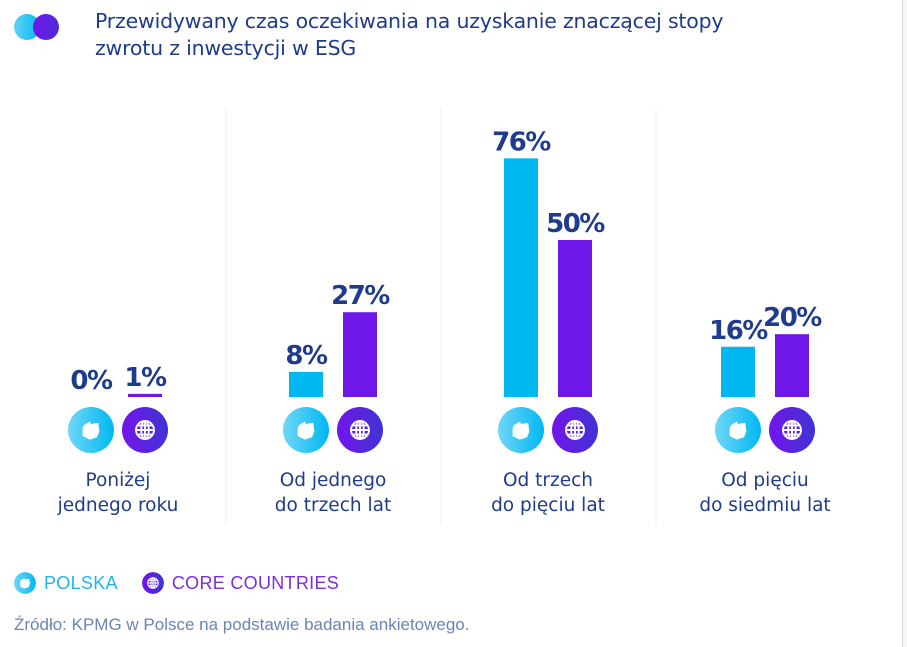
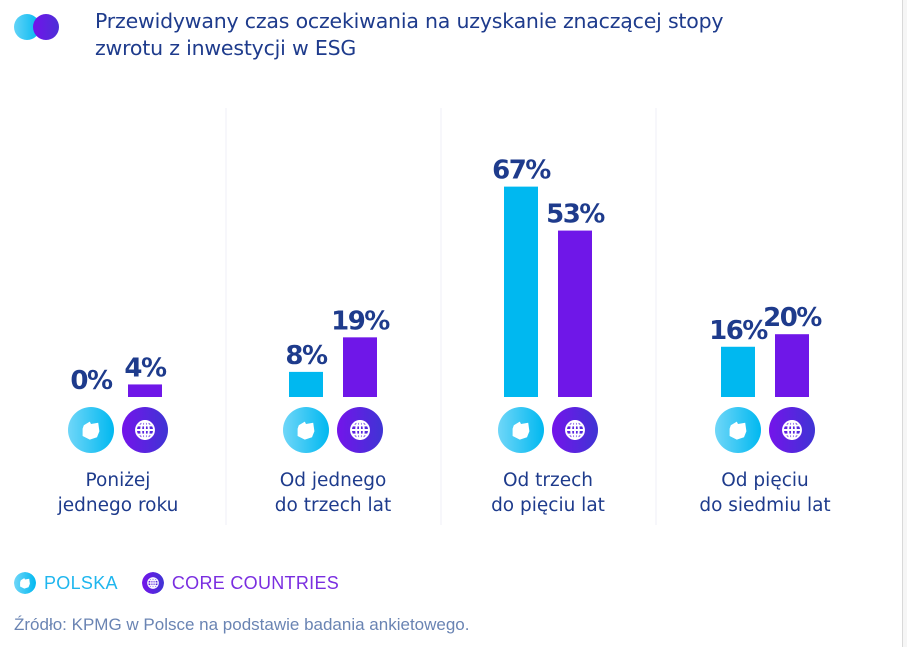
CORE COUNTRIES/Poniżej jednego roku: 1% -> 4%
CORE COUNTRIES/Od jednego do trzech lat: 27% -> 19%
POLSKA/Od trzech do pięciu lat: 76% -> 67%
CORE COUNTRIES/Od trzech do pięciu lat: 50% -> 53%
